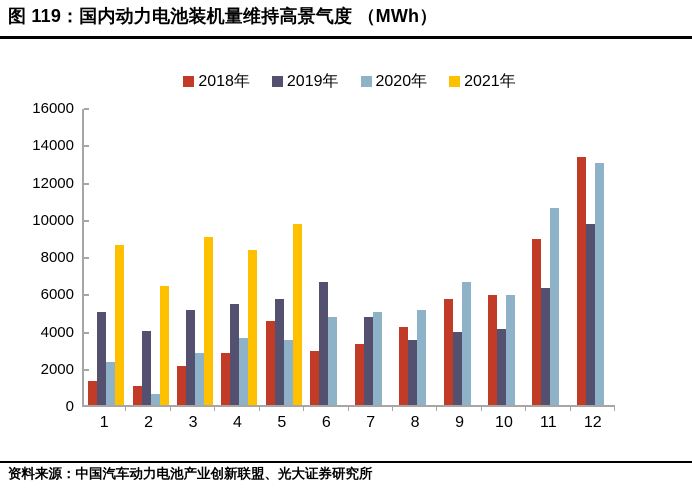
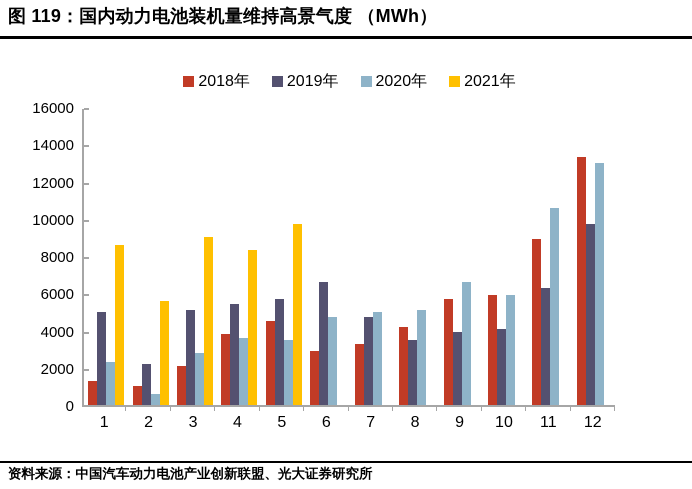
2019年/2: 4000 -> 2200
2021年/2: 6400 -> 5600
2018年/4: 2800 -> 3800
